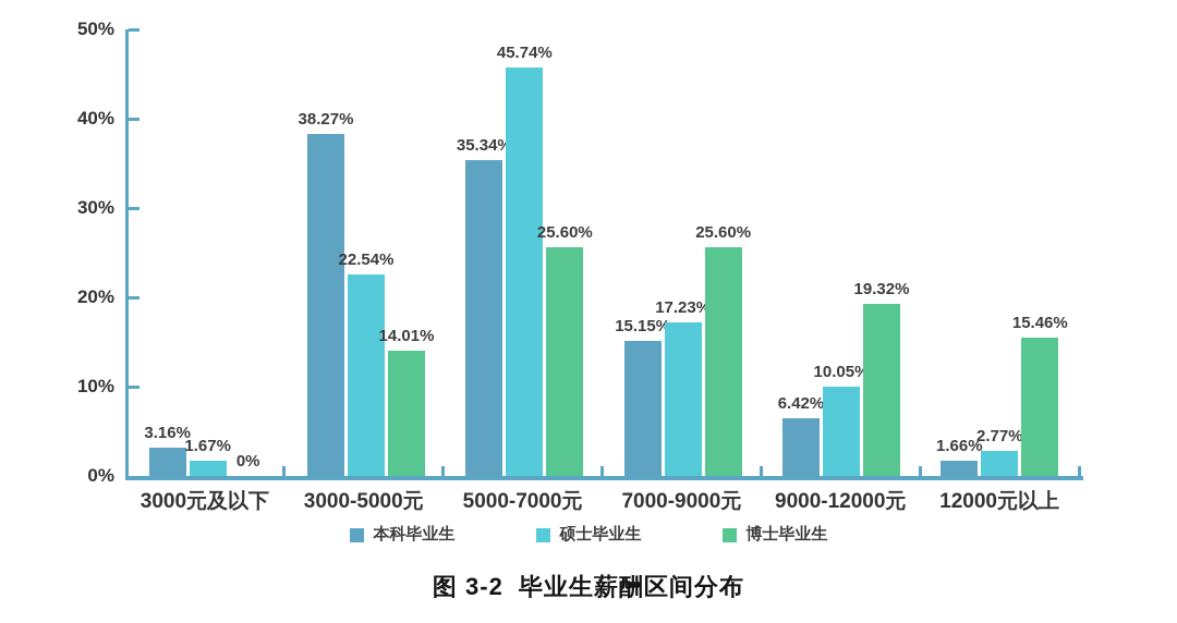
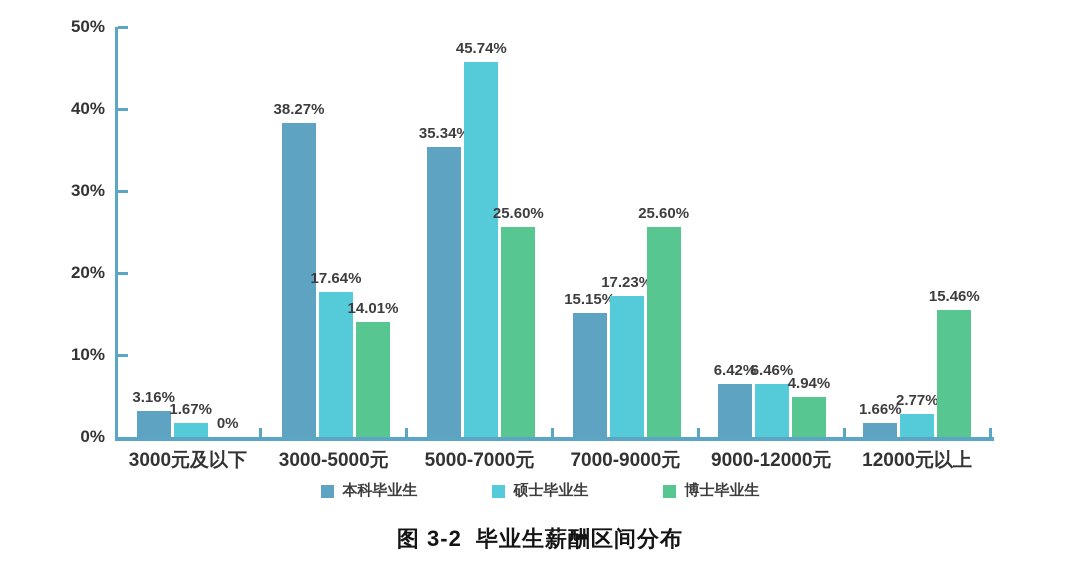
硕士毕业生/3000-5000元: 22.54% -> 17.64%
硕士毕业生/9000-12000元: 10.05% -> 6.46%
博士毕业生/9000-12000元: 19.32% -> 4.94%
